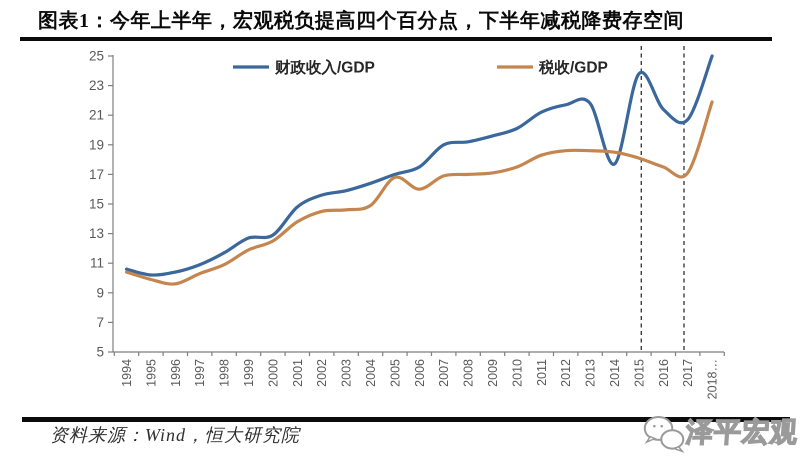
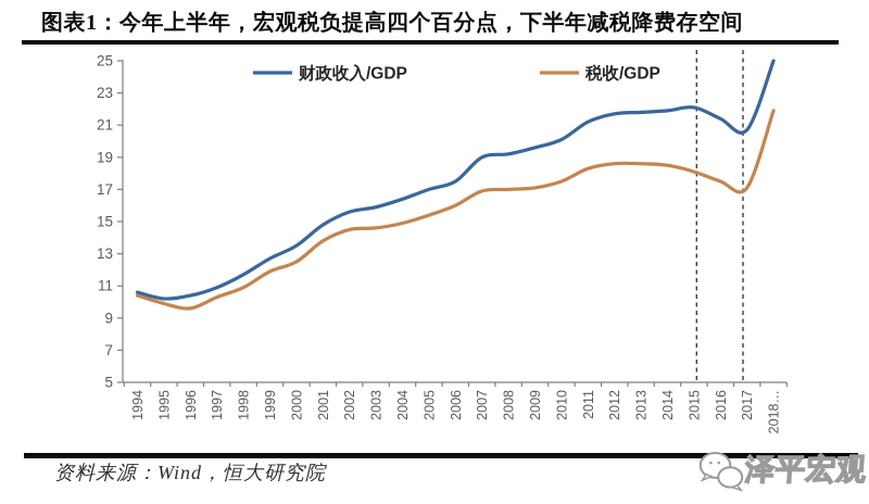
财政收入/GDP/2000: 12.9 -> 13.5
税收/GDP/2005: 16.8 -> 15.4
财政收入/GDP/2014: 17.7 -> 21.9
财政收入/GDP/2015: 23.8 -> 22.1
